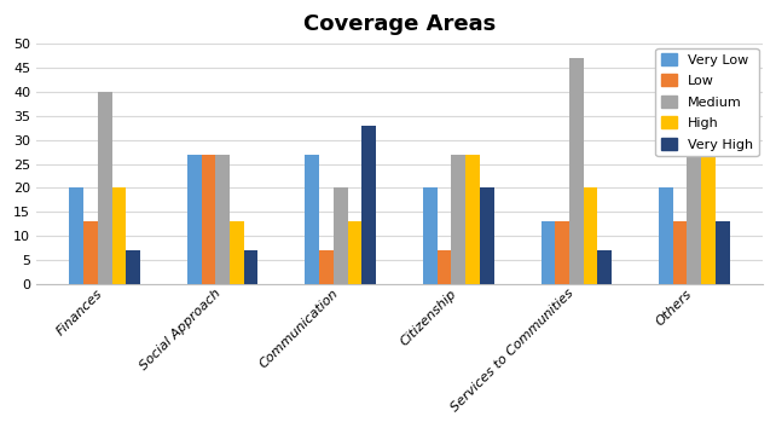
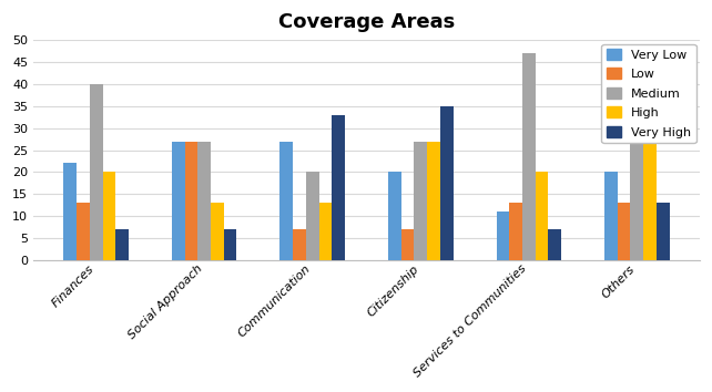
Very Low/Finances: 20 -> 22
Very High/Citizenship: 20 -> 35
Very Low/Services to Communities: 13 -> 11
